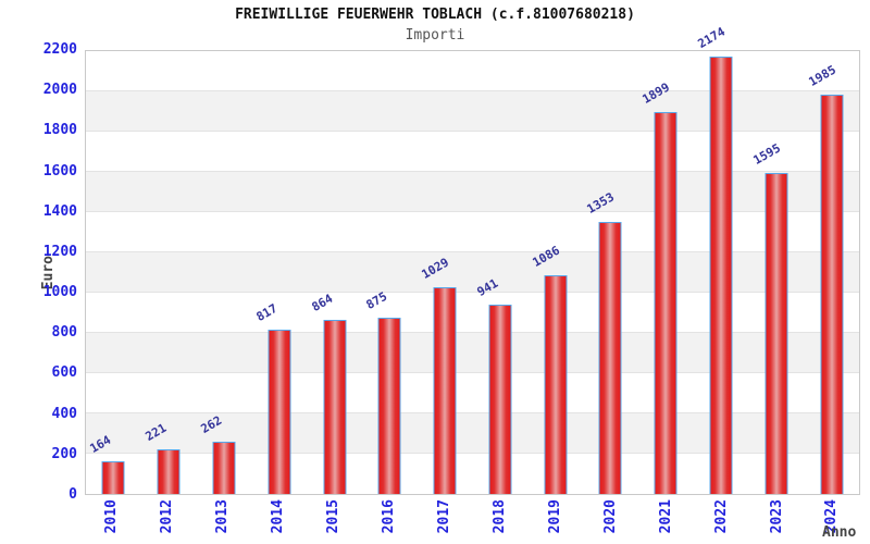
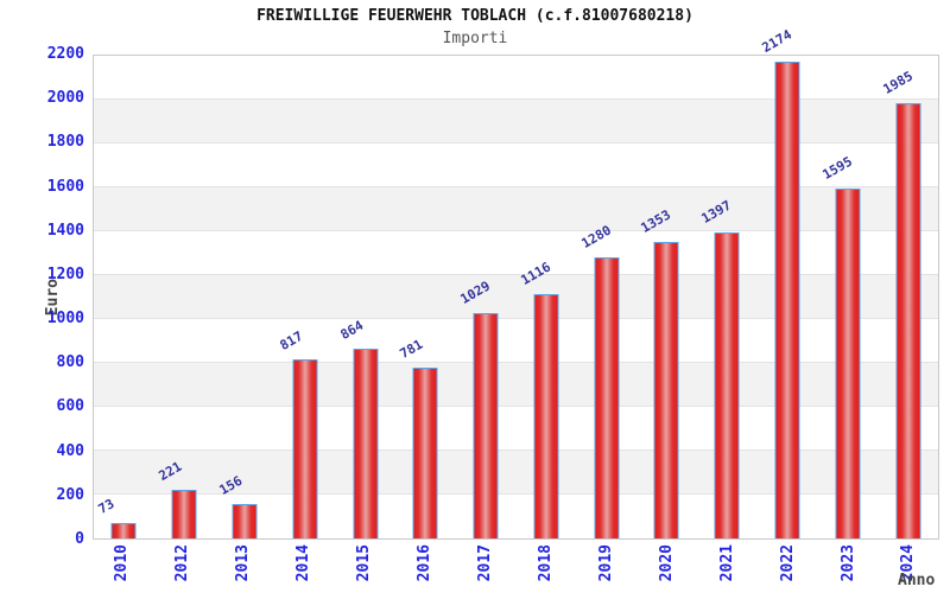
2010: 164 -> 73
2013: 262 -> 156
2016: 875 -> 781
2018: 941 -> 1116
2019: 1086 -> 1280
2021: 1899 -> 1397
